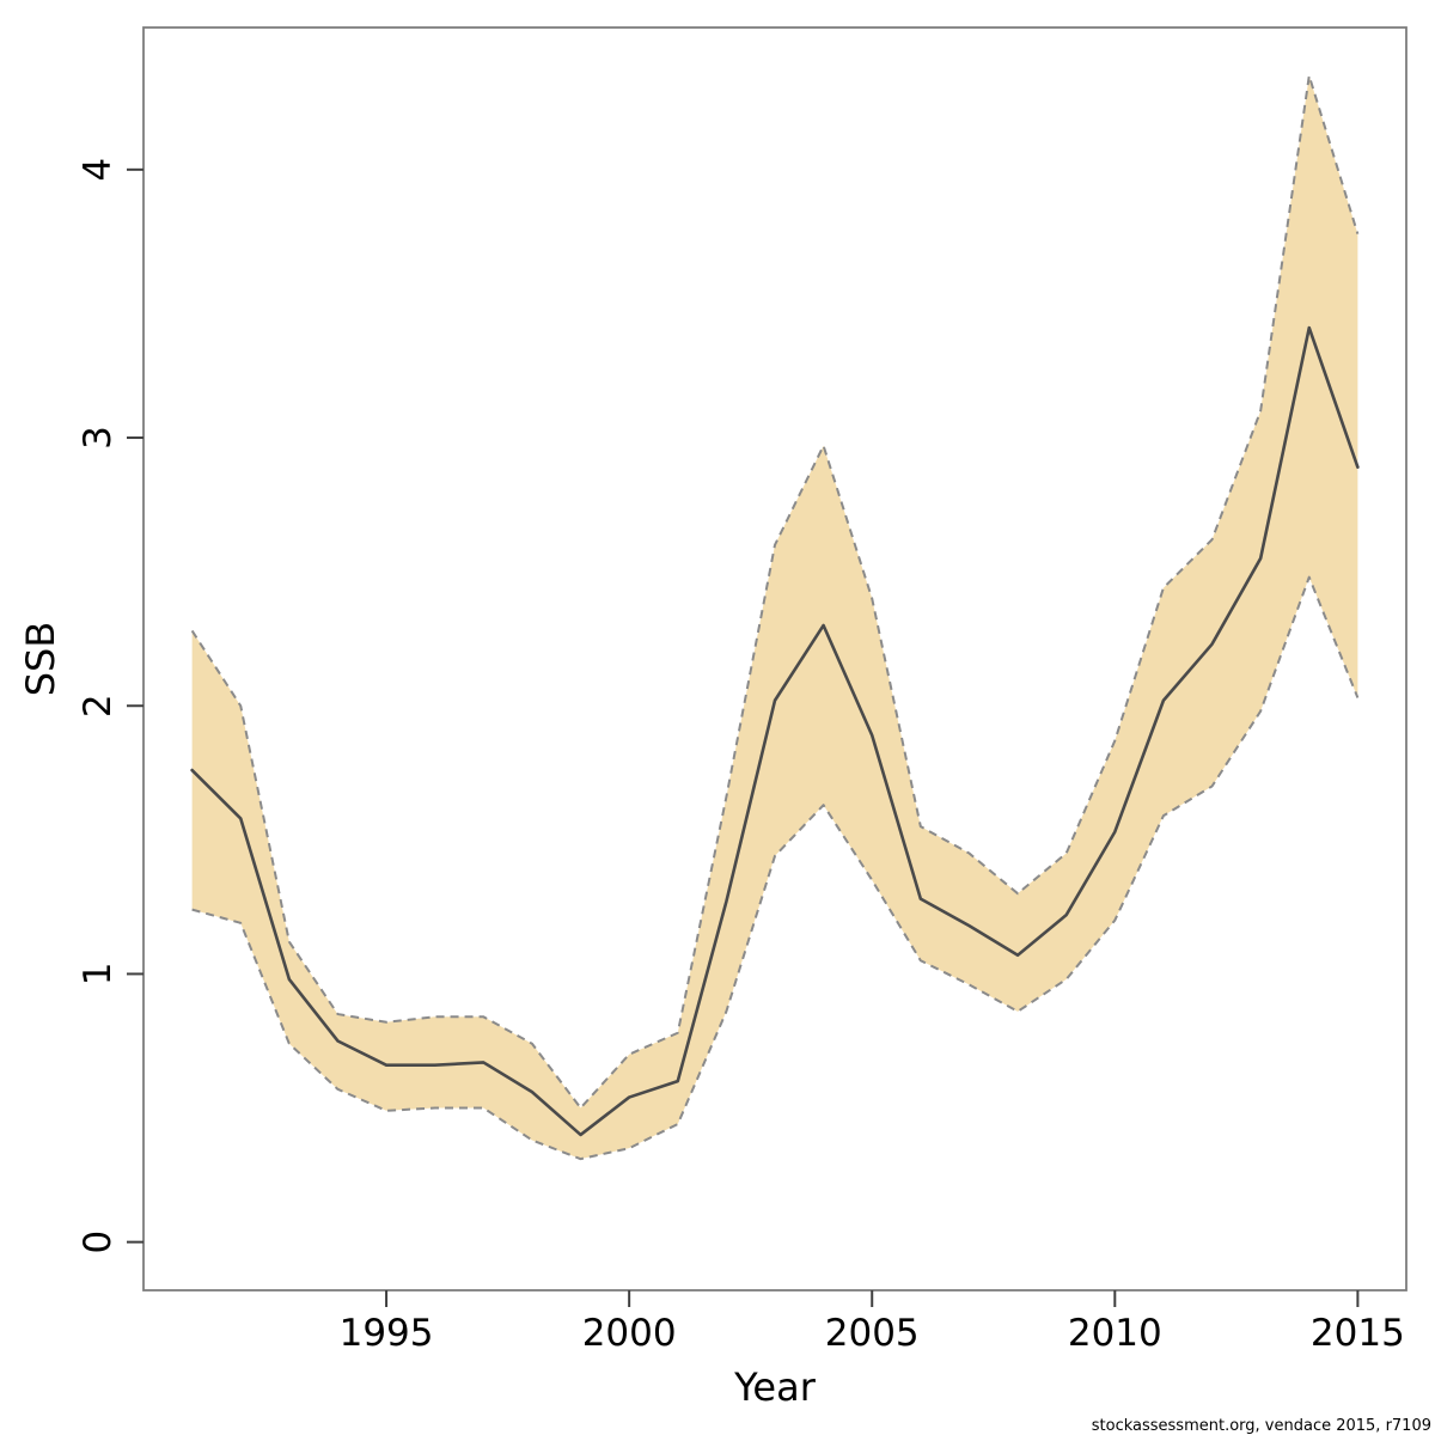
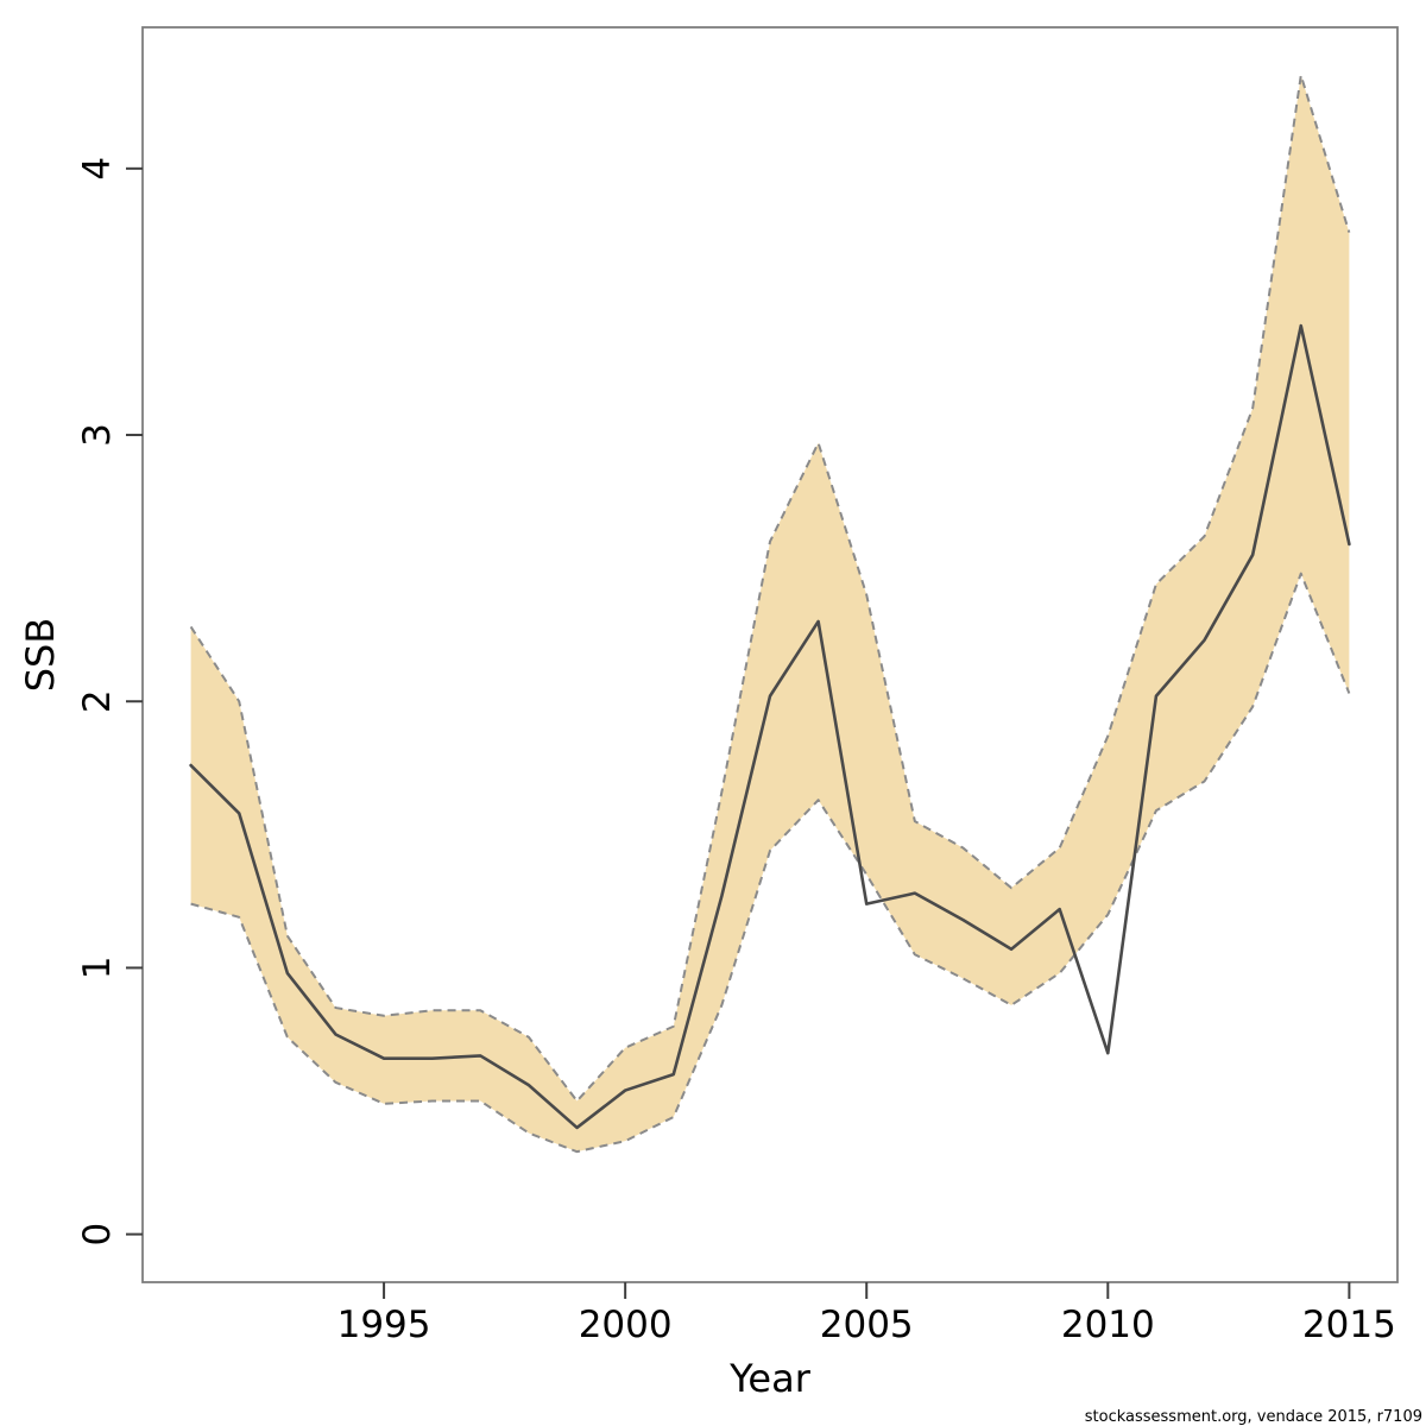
2005: 1.89 -> 1.24
2010: 1.53 -> 0.68
2015: 2.89 -> 2.59
